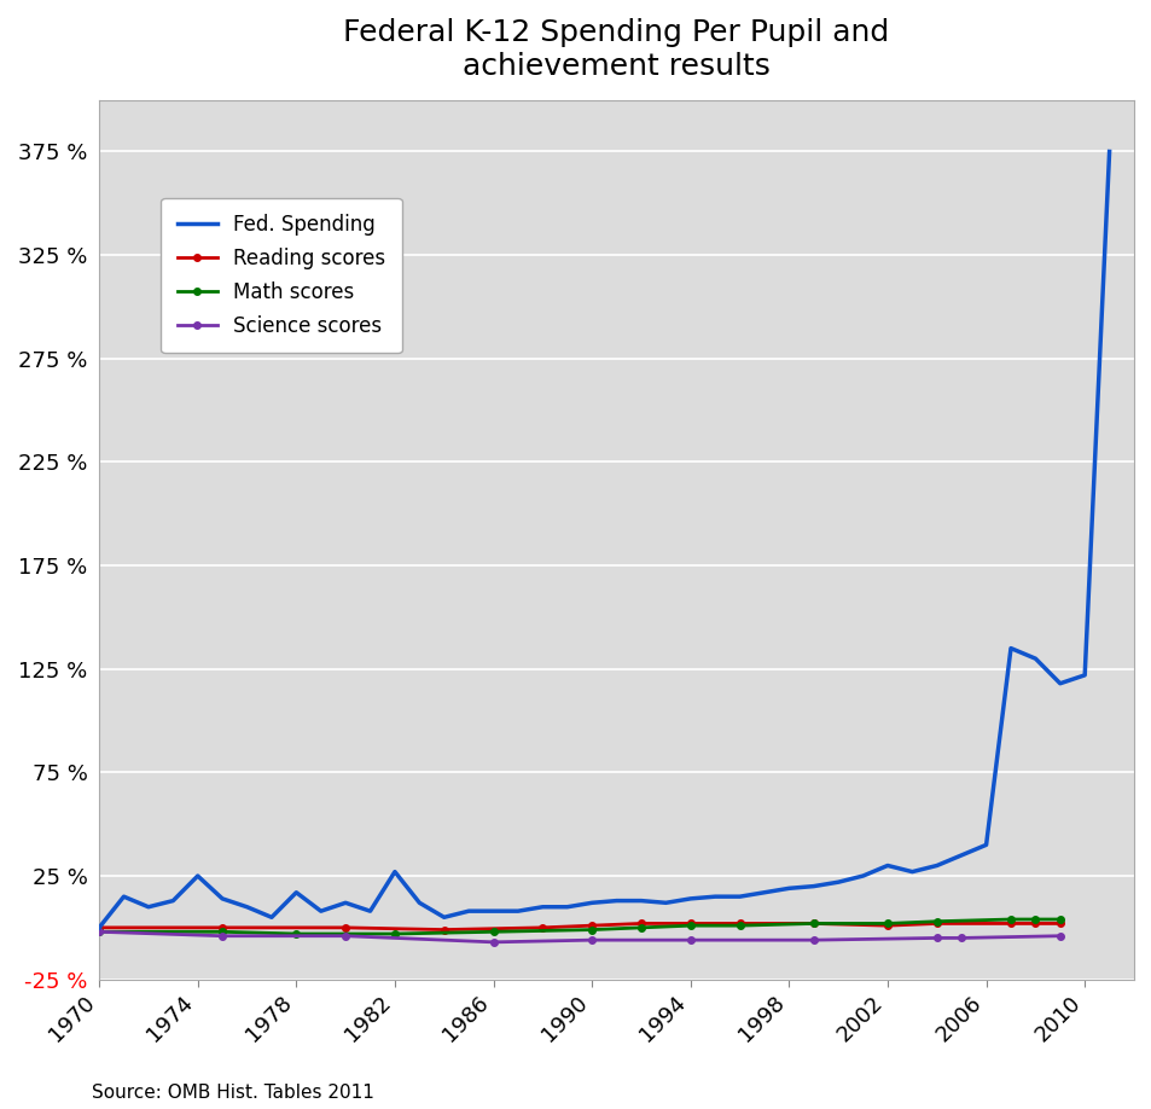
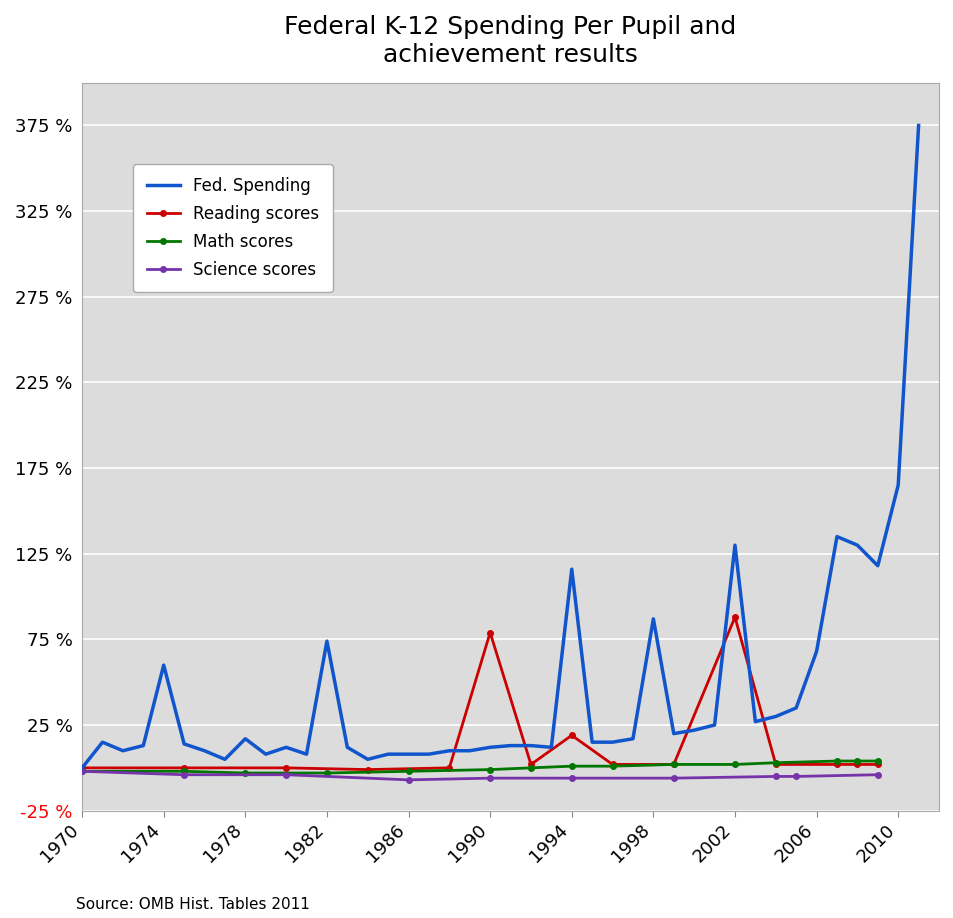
Fed. Spending/1974: 25 % -> 60 %
Fed. Spending/1982: 27 % -> 74 %
Reading scores/1990: 1 % -> 79 %
Fed. Spending/1994: 14 % -> 116 %
Reading scores/1994: 2 % -> 19 %
Fed. Spending/1998: 19 % -> 87 %
Fed. Spending/2002: 30 % -> 130 %
Reading scores/2002: 1 % -> 88 %
Fed. Spending/2006: 40 % -> 68 %
Fed. Spending/2010: 122 % -> 165 %
